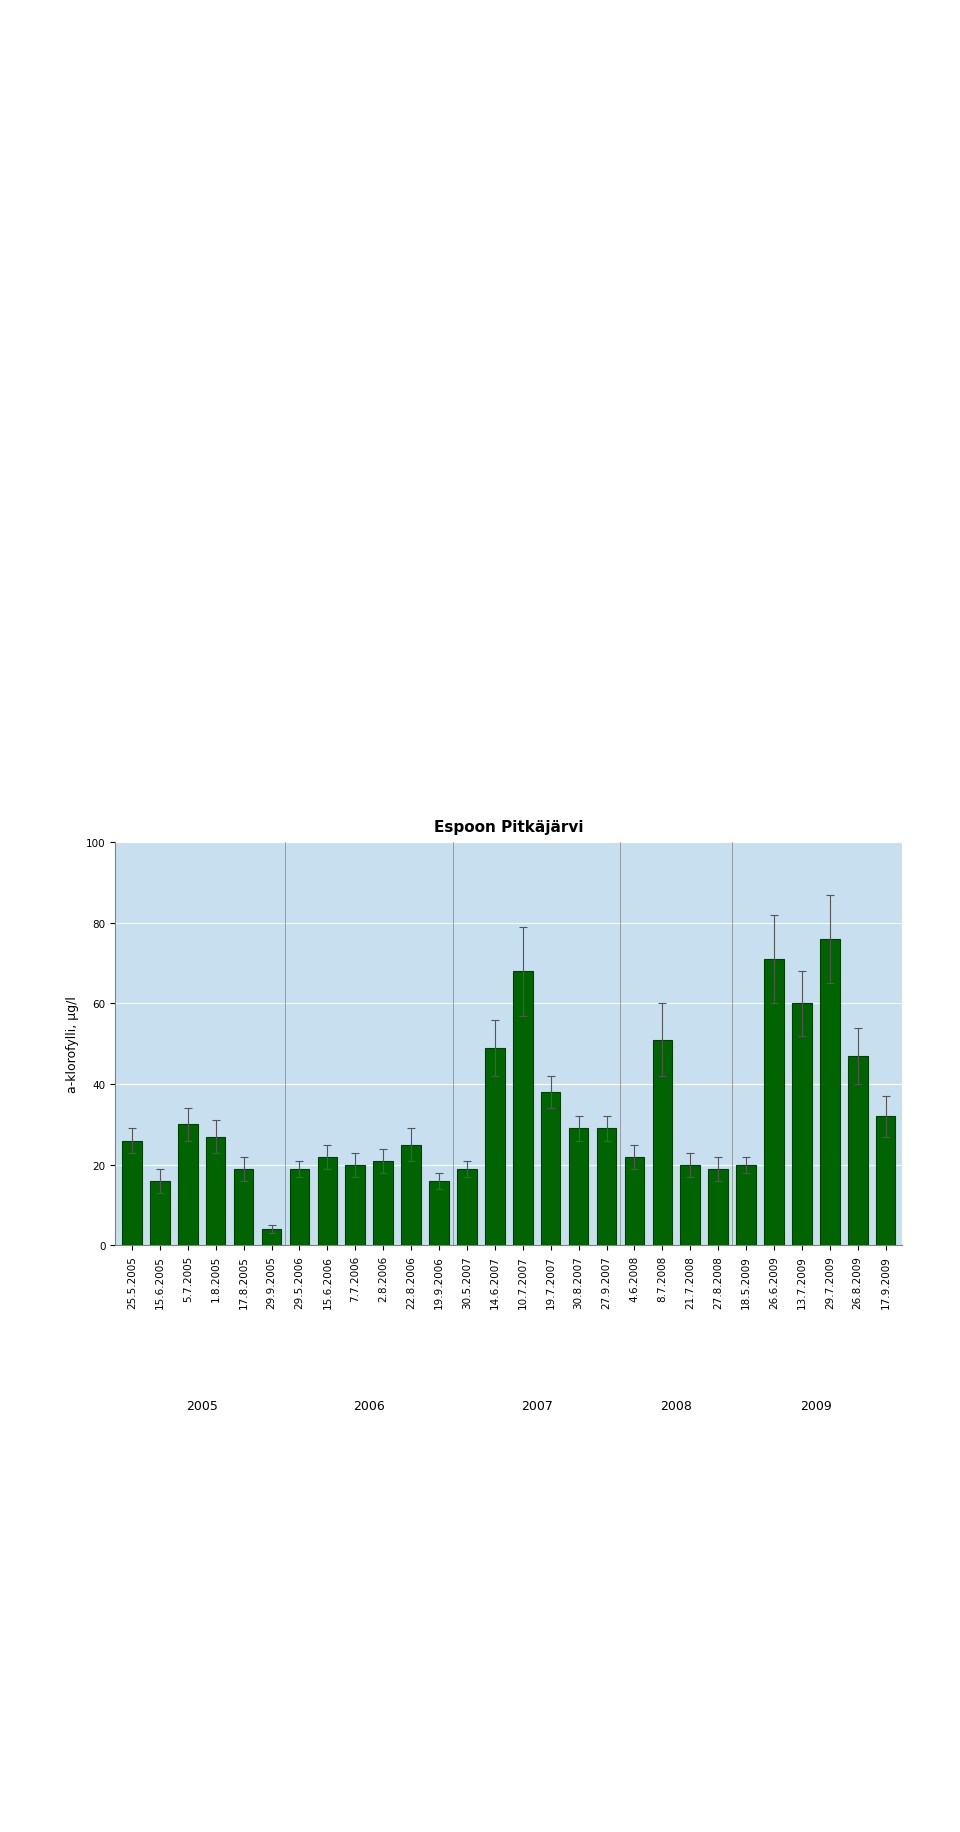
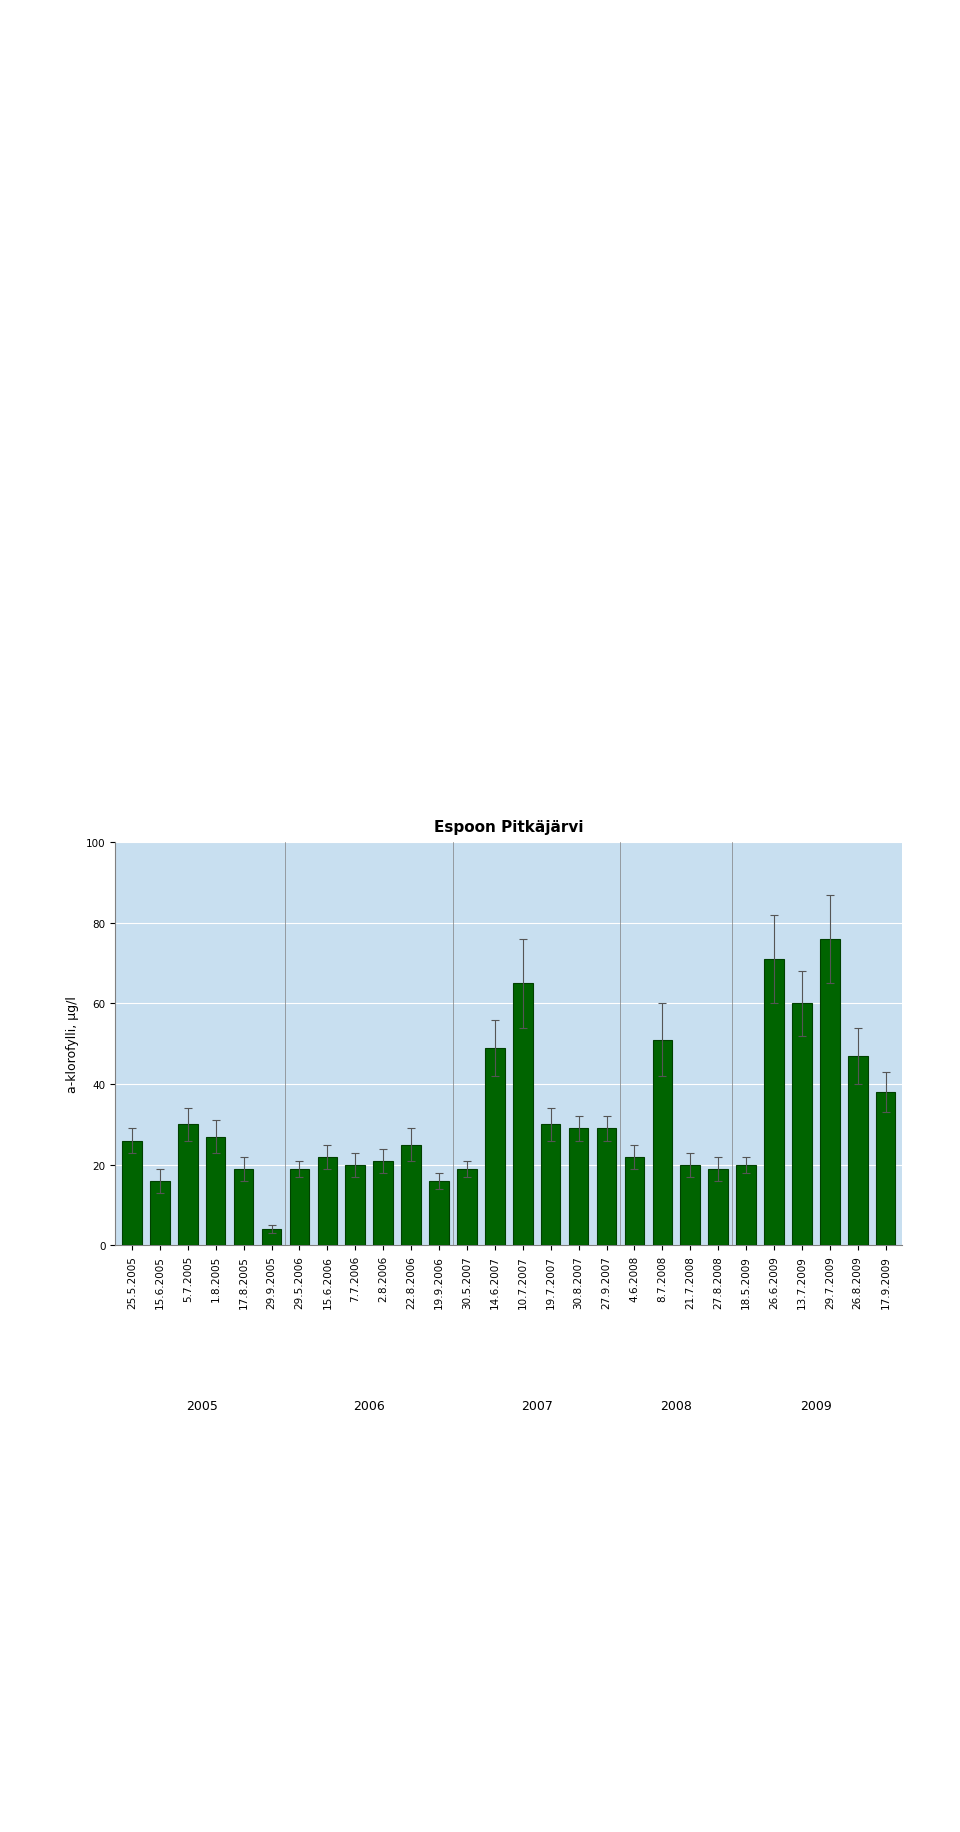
10.7.2007: 68 -> 65
19.7.2007: 38 -> 30
17.9.2009: 32 -> 38
